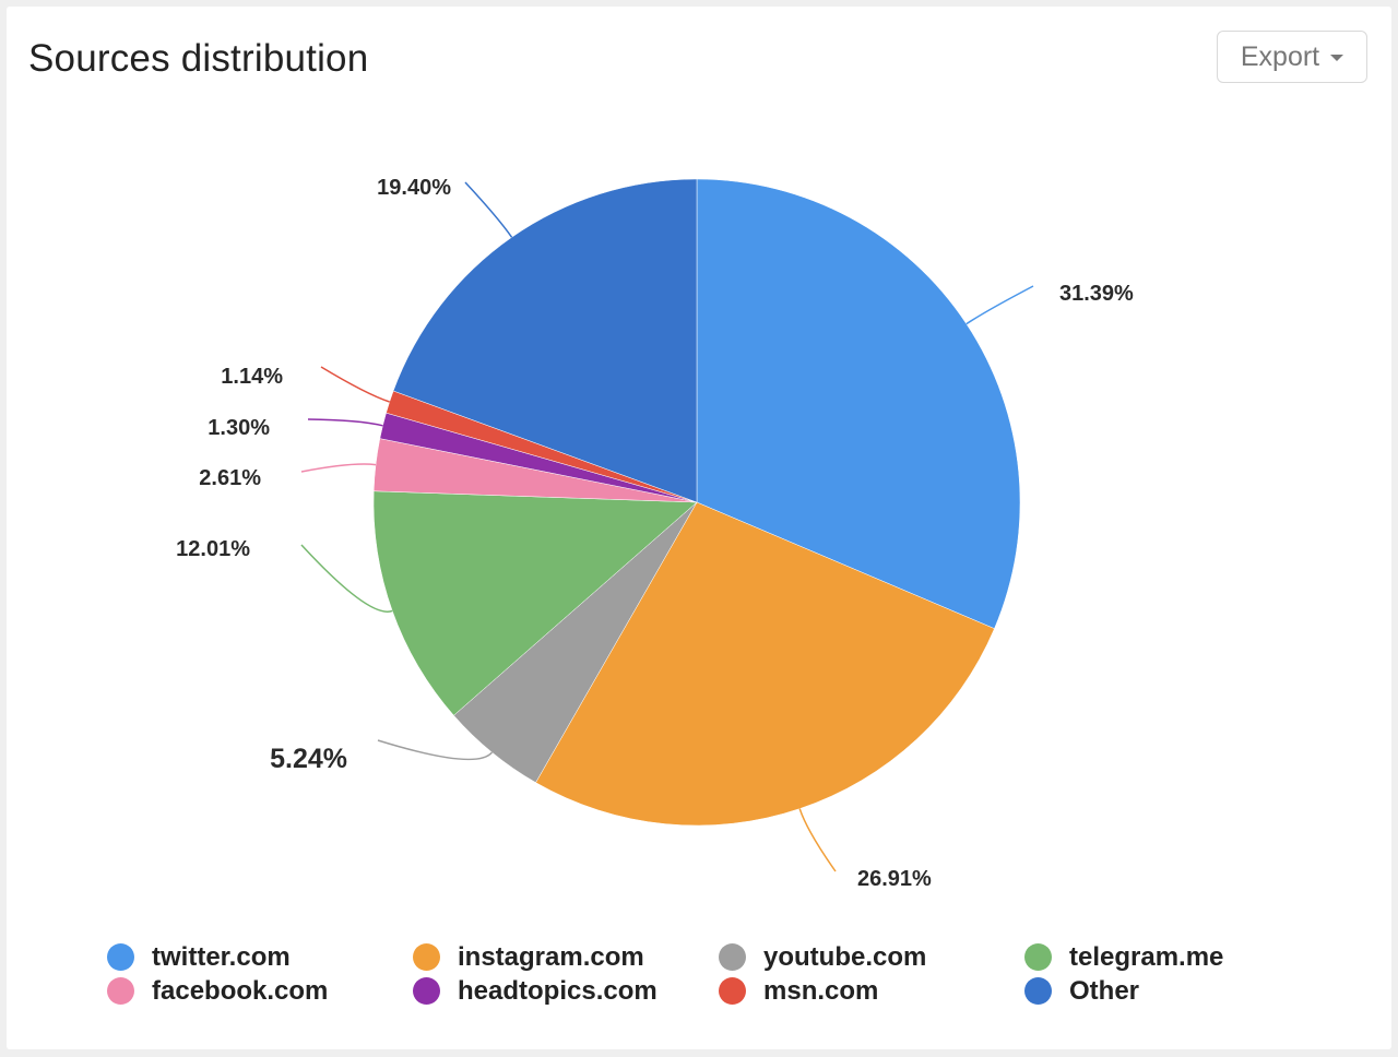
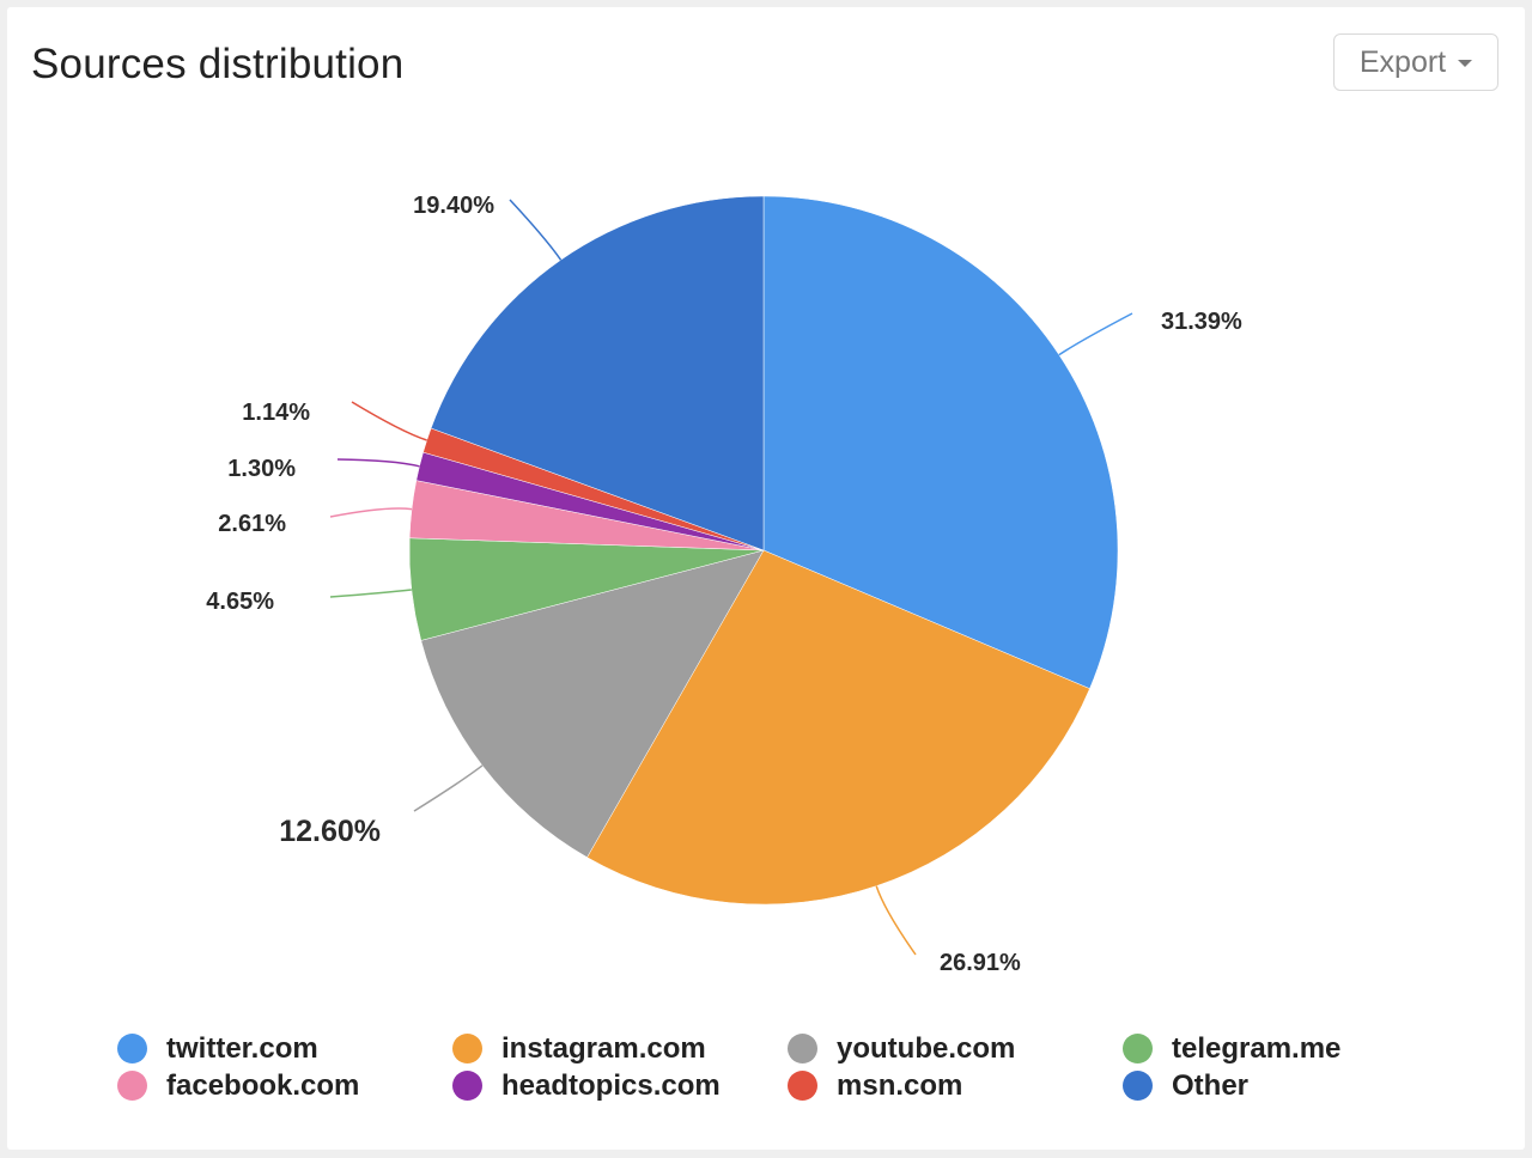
youtube.com: 5.24% -> 12.60%
telegram.me: 12.01% -> 4.65%
